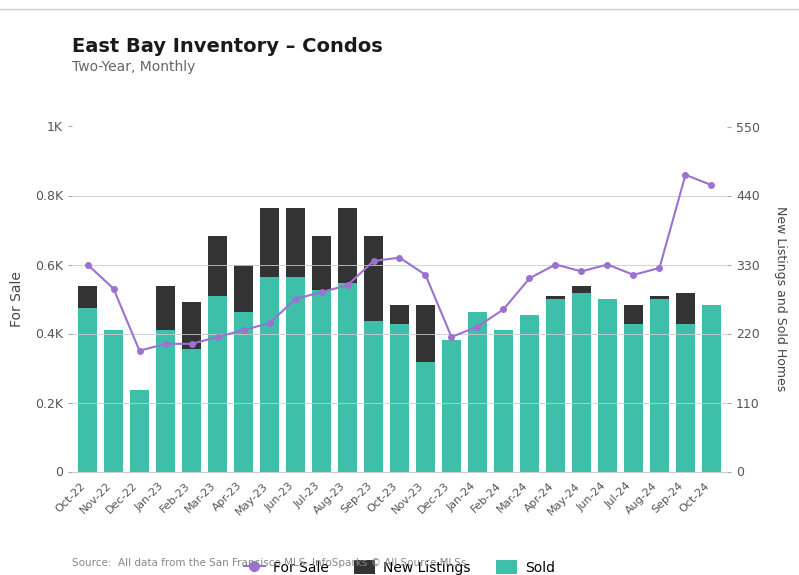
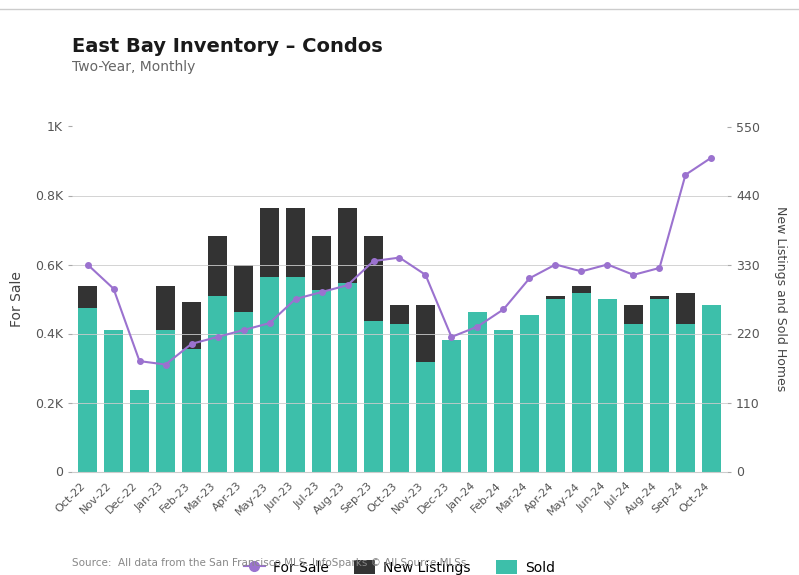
For Sale/Dec-22: 0.35K -> 0.32K
For Sale/Jan-23: 0.37K -> 0.31K
For Sale/Oct-24: 0.83K -> 0.91K
